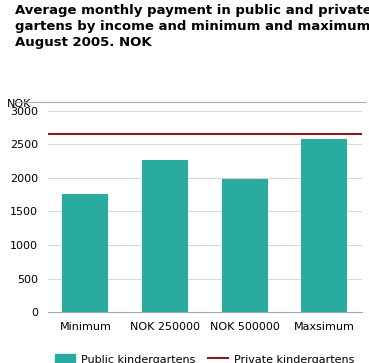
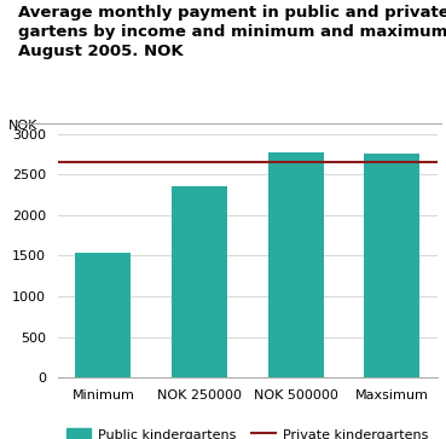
Minimum: 1760 -> 1530
NOK 250000: 2260 -> 2360
NOK 500000: 1980 -> 2770
Maxsimum: 2580 -> 2760
